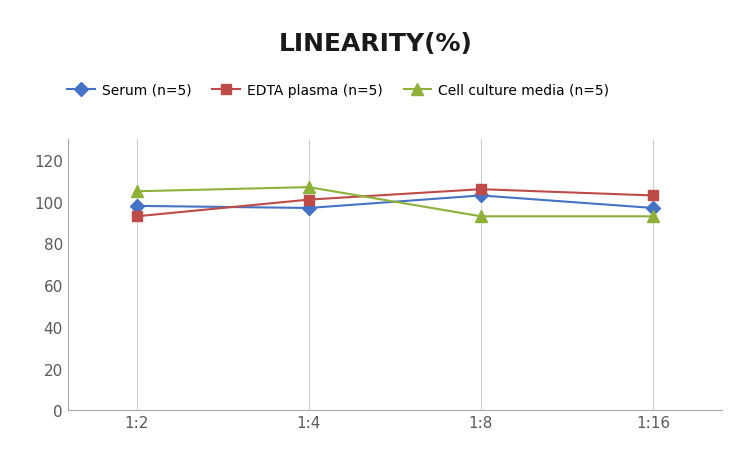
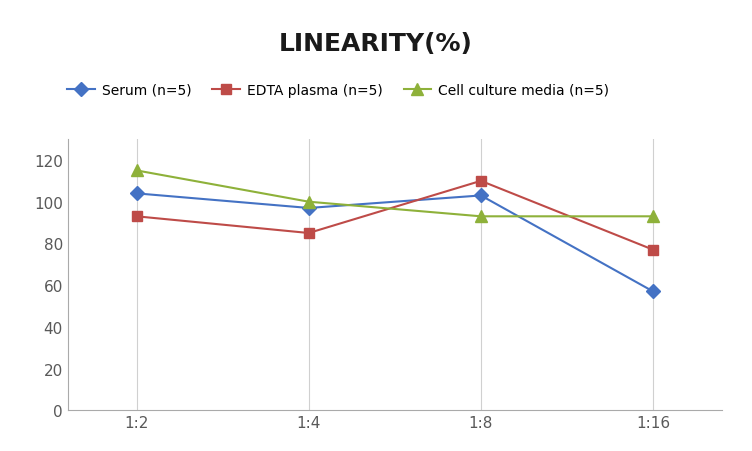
Serum (n=5)/1:2: 98 -> 104
Cell culture media (n=5)/1:2: 105 -> 115
EDTA plasma (n=5)/1:4: 101 -> 85
Cell culture media (n=5)/1:4: 107 -> 100
EDTA plasma (n=5)/1:8: 106 -> 110
Serum (n=5)/1:16: 97 -> 57
EDTA plasma (n=5)/1:16: 103 -> 77
